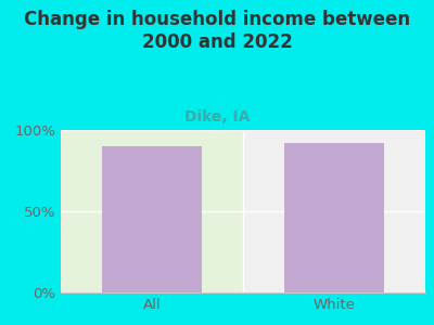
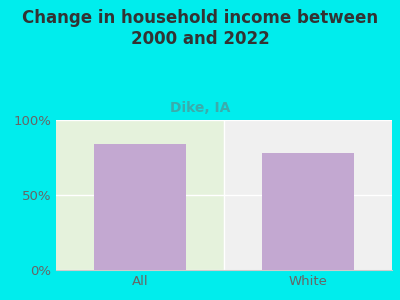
All: 90% -> 84%
White: 92% -> 78%
